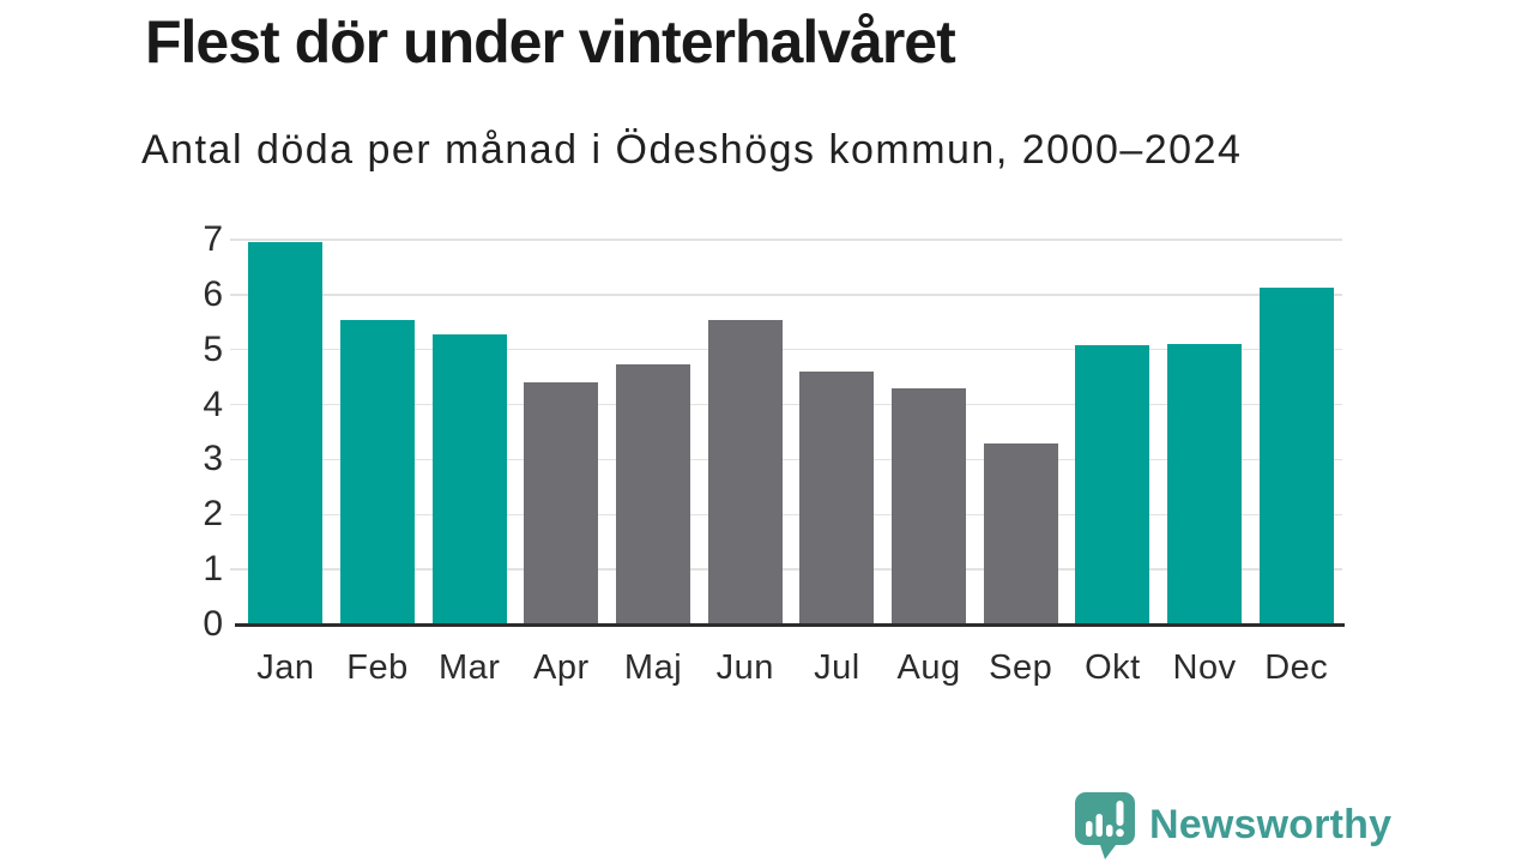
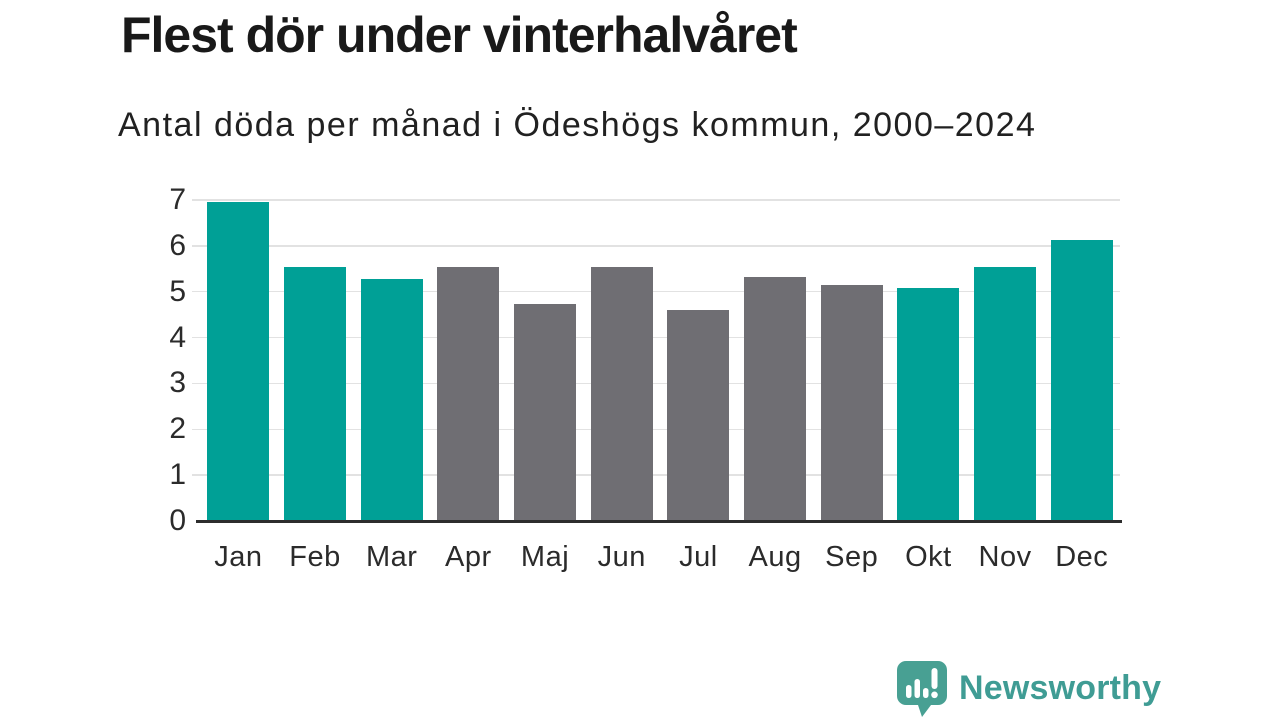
Apr: 4.4 -> 5.5
Aug: 4.3 -> 5.3
Sep: 3.3 -> 5.1
Nov: 5.1 -> 5.5
